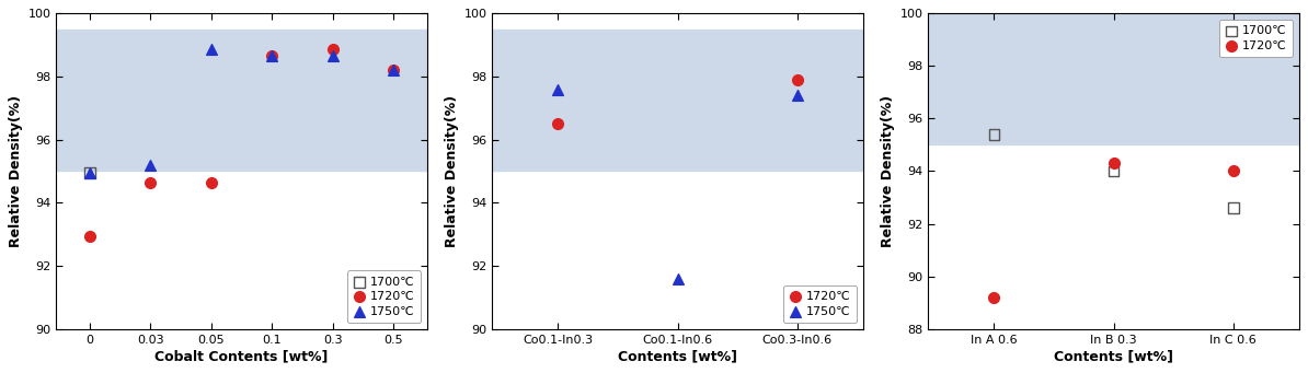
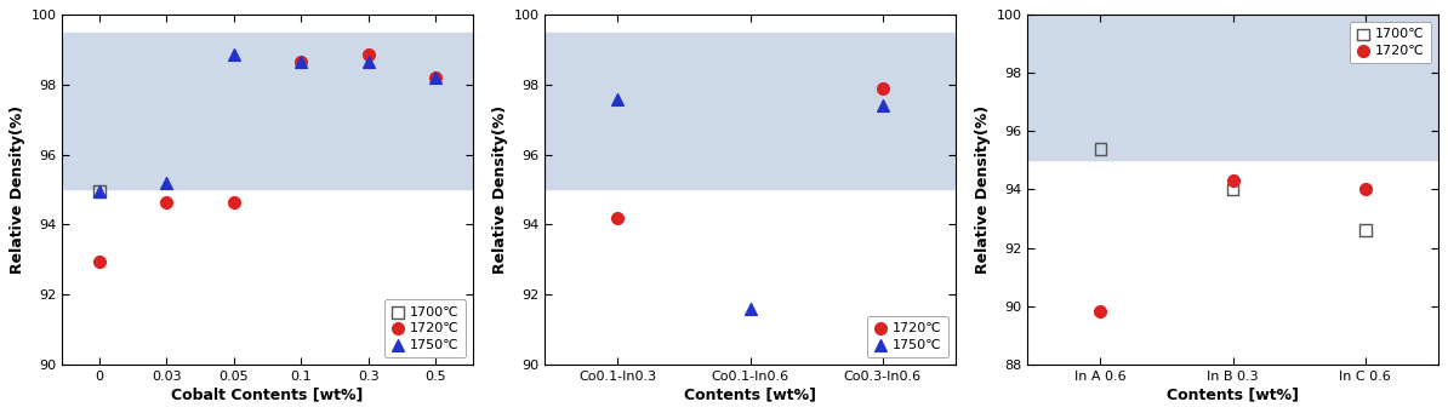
1720℃/Co0.1-In0.3: 96.5 -> 94.2
1720℃/In A 0.6: 89.2 -> 89.8
